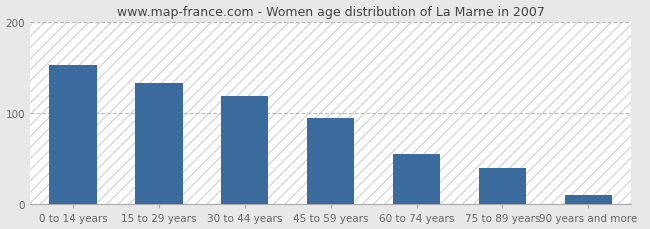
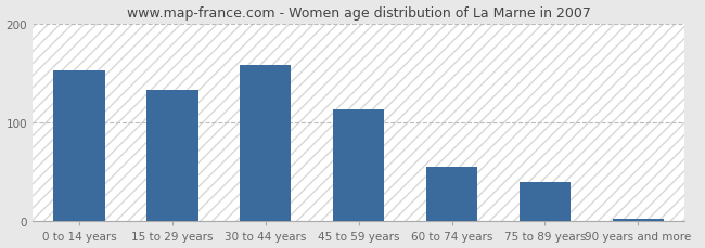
30 to 44 years: 118 -> 158
45 to 59 years: 94 -> 113
90 years and more: 10 -> 3
